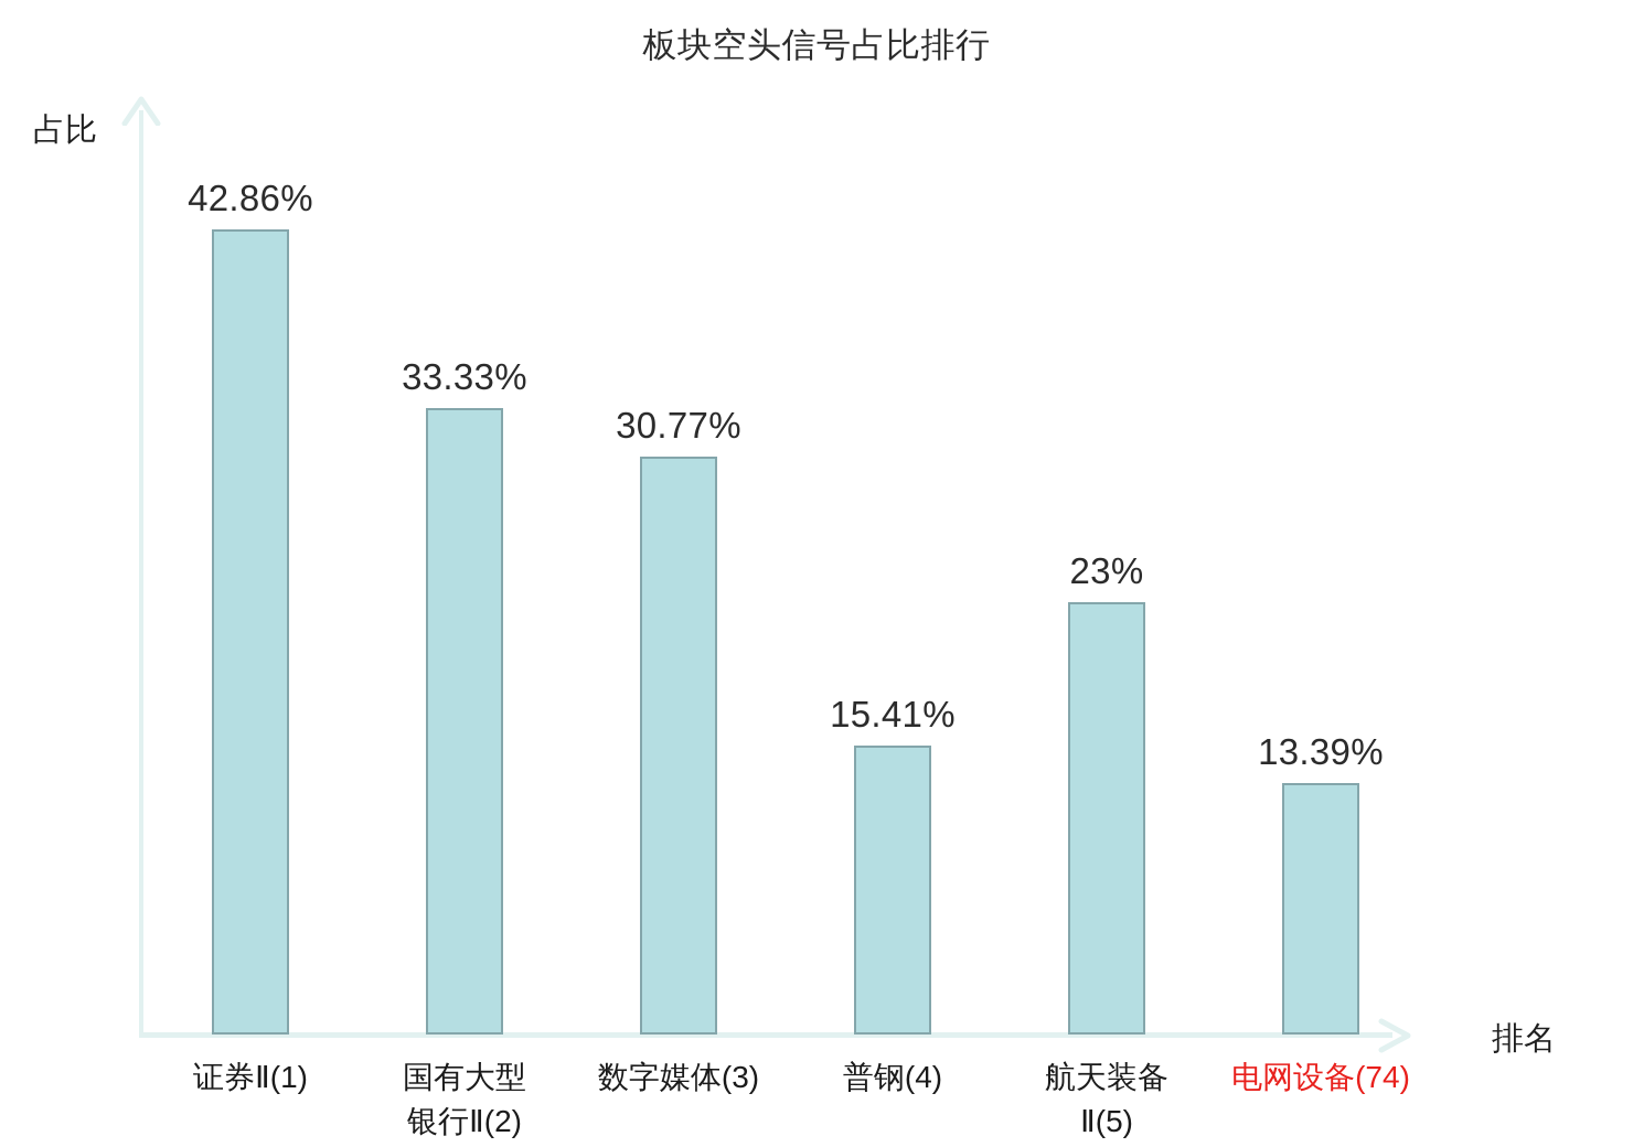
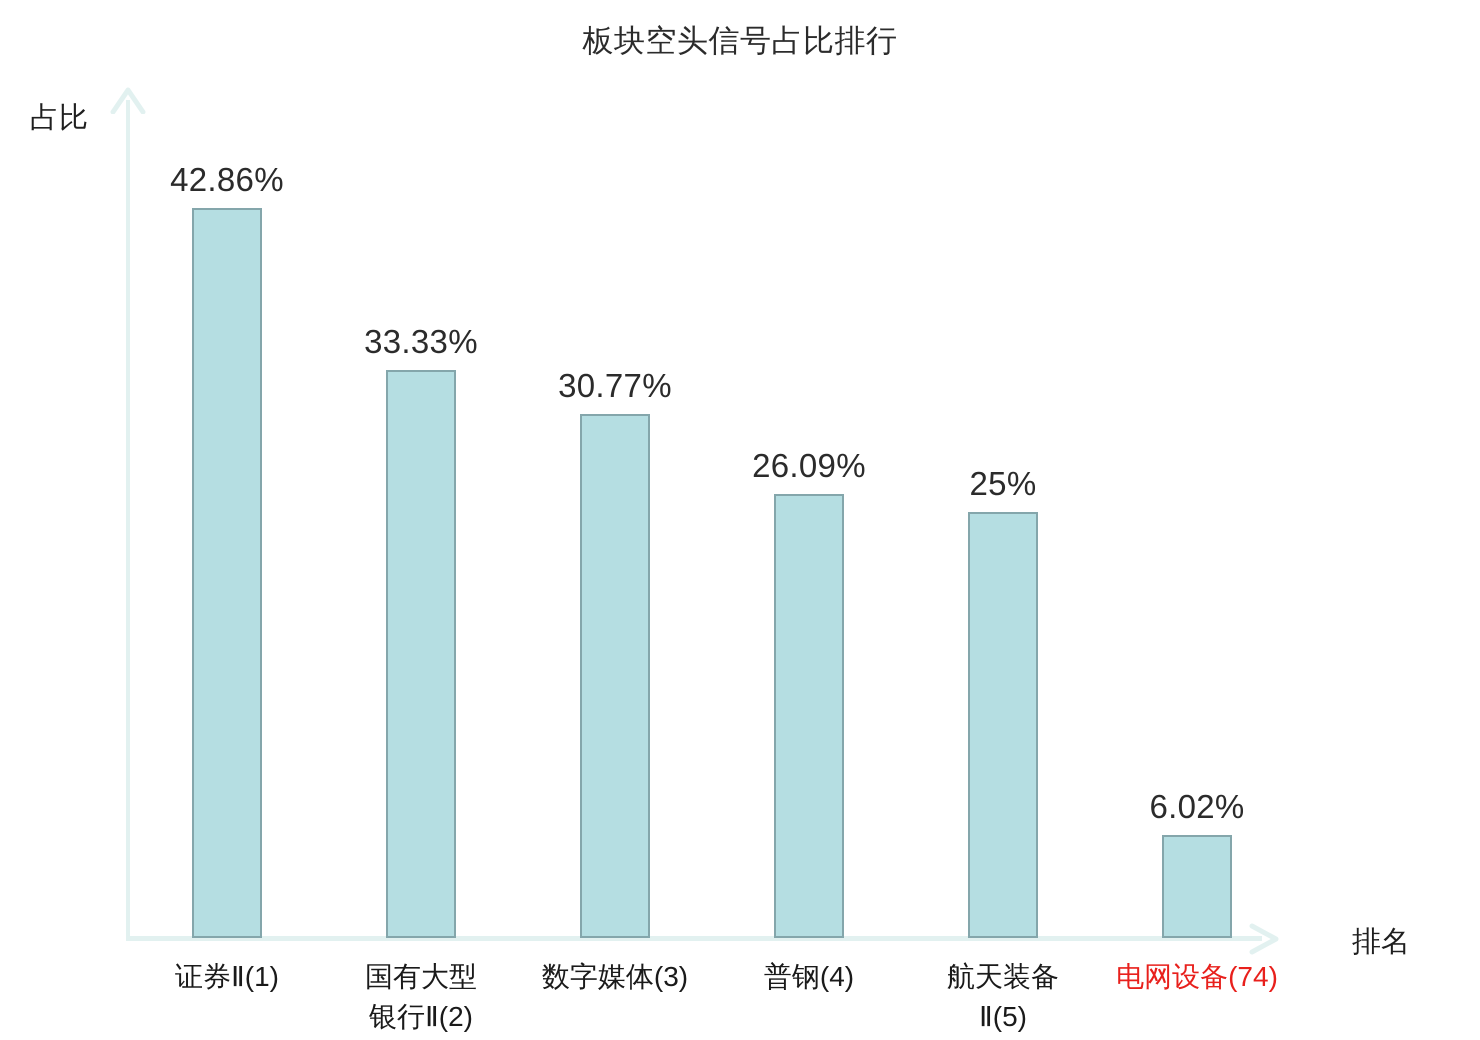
普钢(4): 15.41% -> 26.09%
航天装备 Ⅱ(5): 23% -> 25%
电网设备(74): 13.39% -> 6.02%
